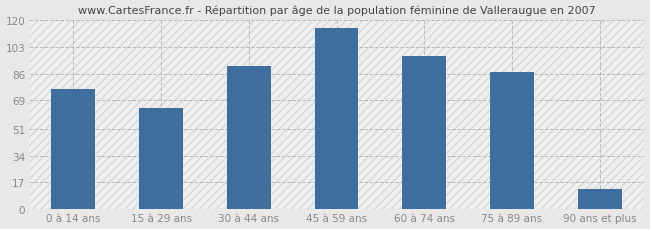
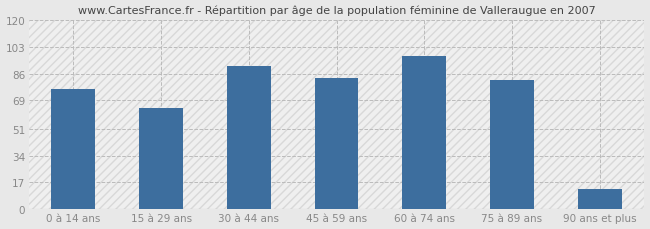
45 à 59 ans: 115 -> 83
75 à 89 ans: 87 -> 82
